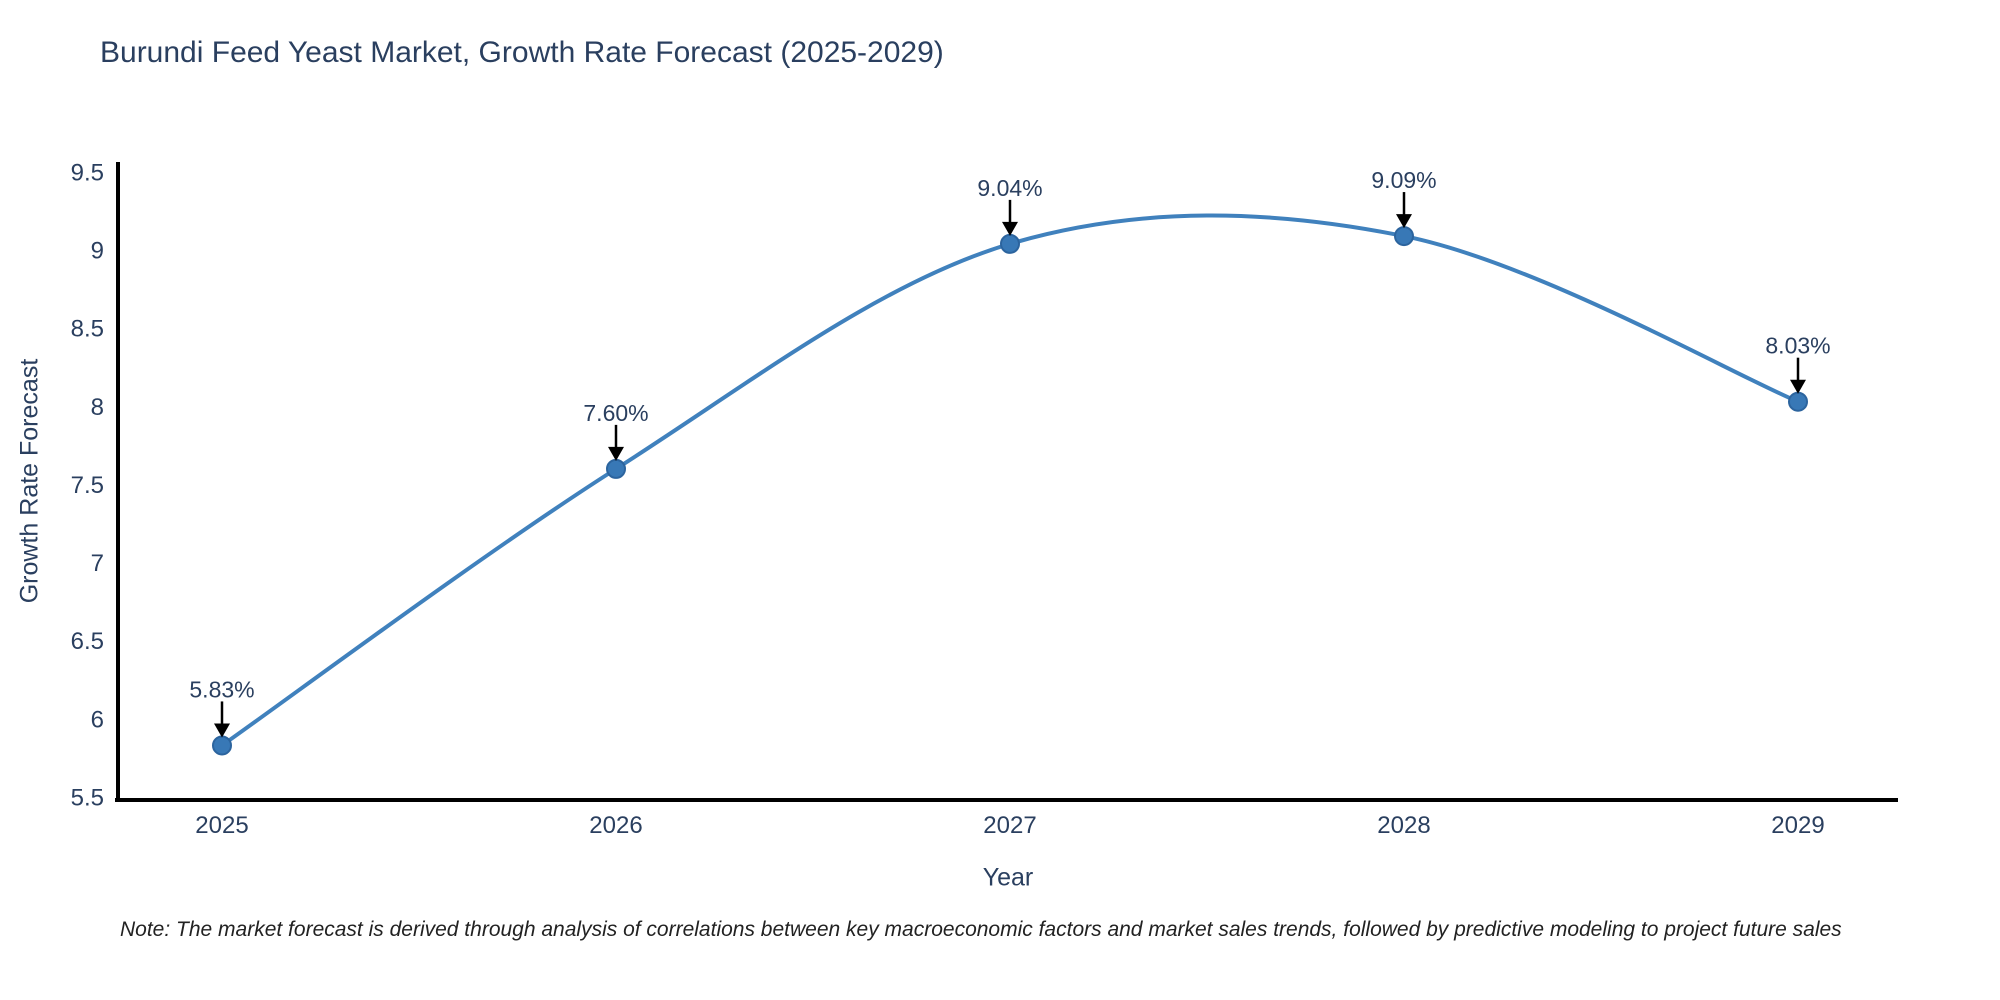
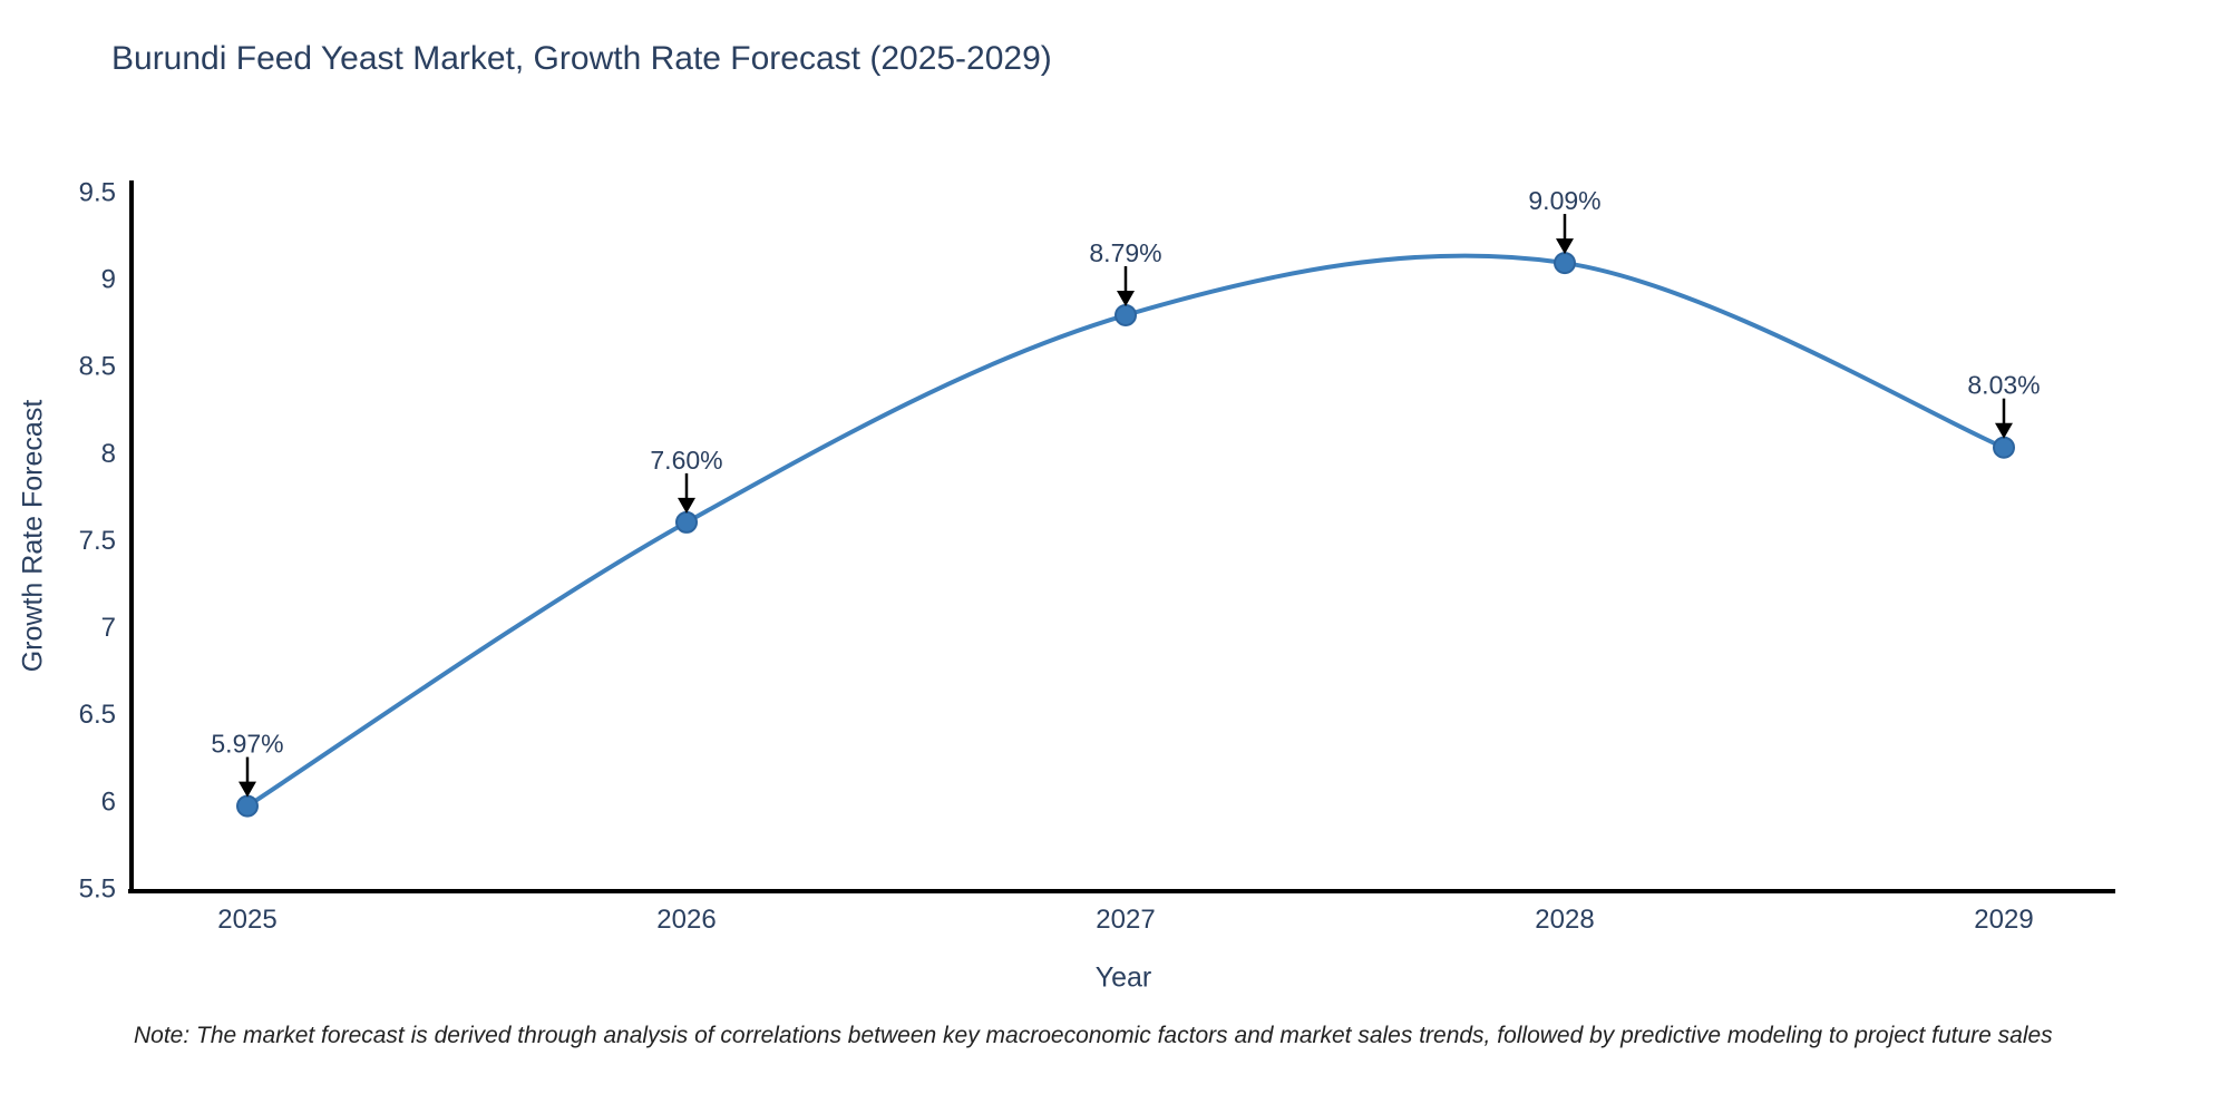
2025: 5.83% -> 5.97%
2027: 9.04% -> 8.79%
